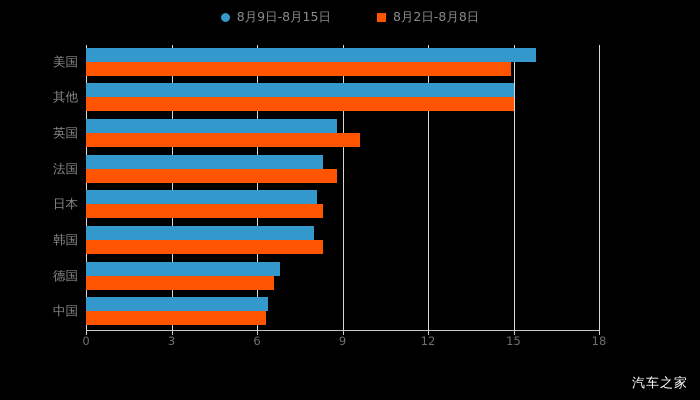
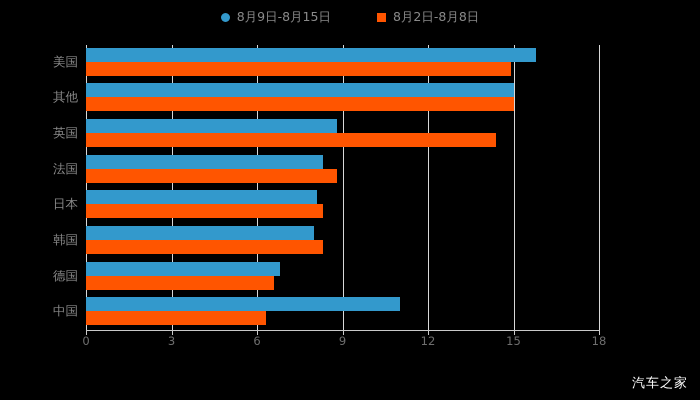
8月2日-8月8日/英国: 9.6 -> 14.4
8月9日-8月15日/中国: 6.4 -> 11.0
